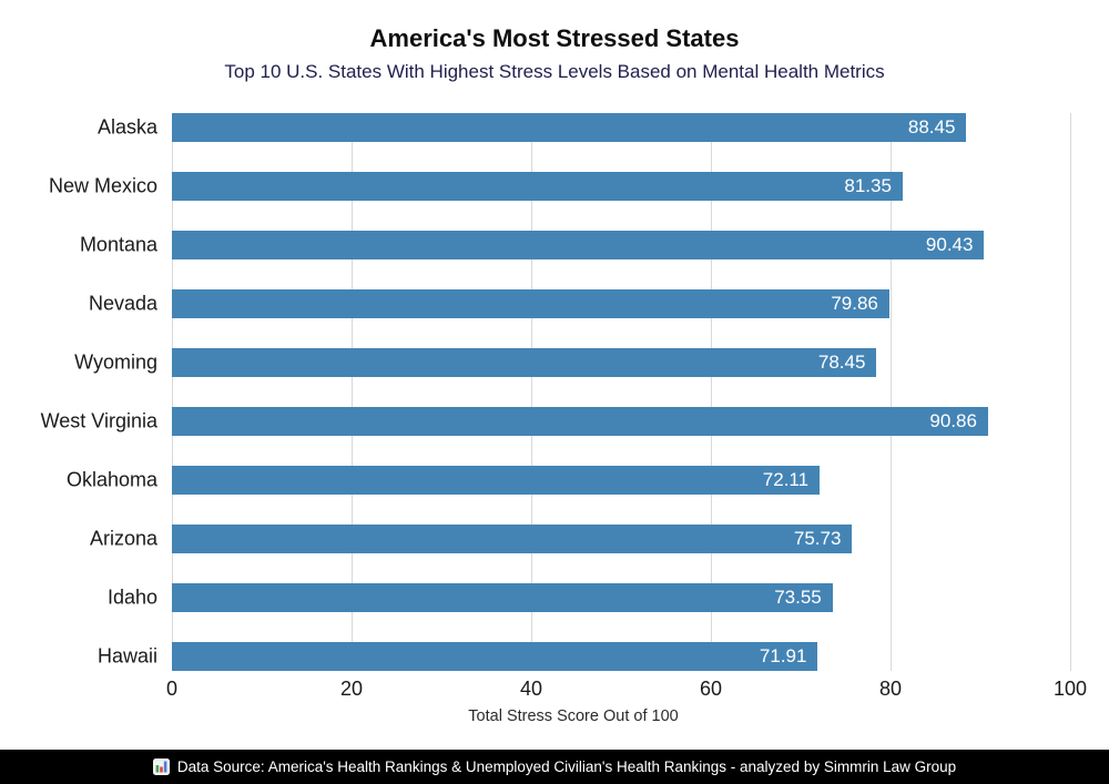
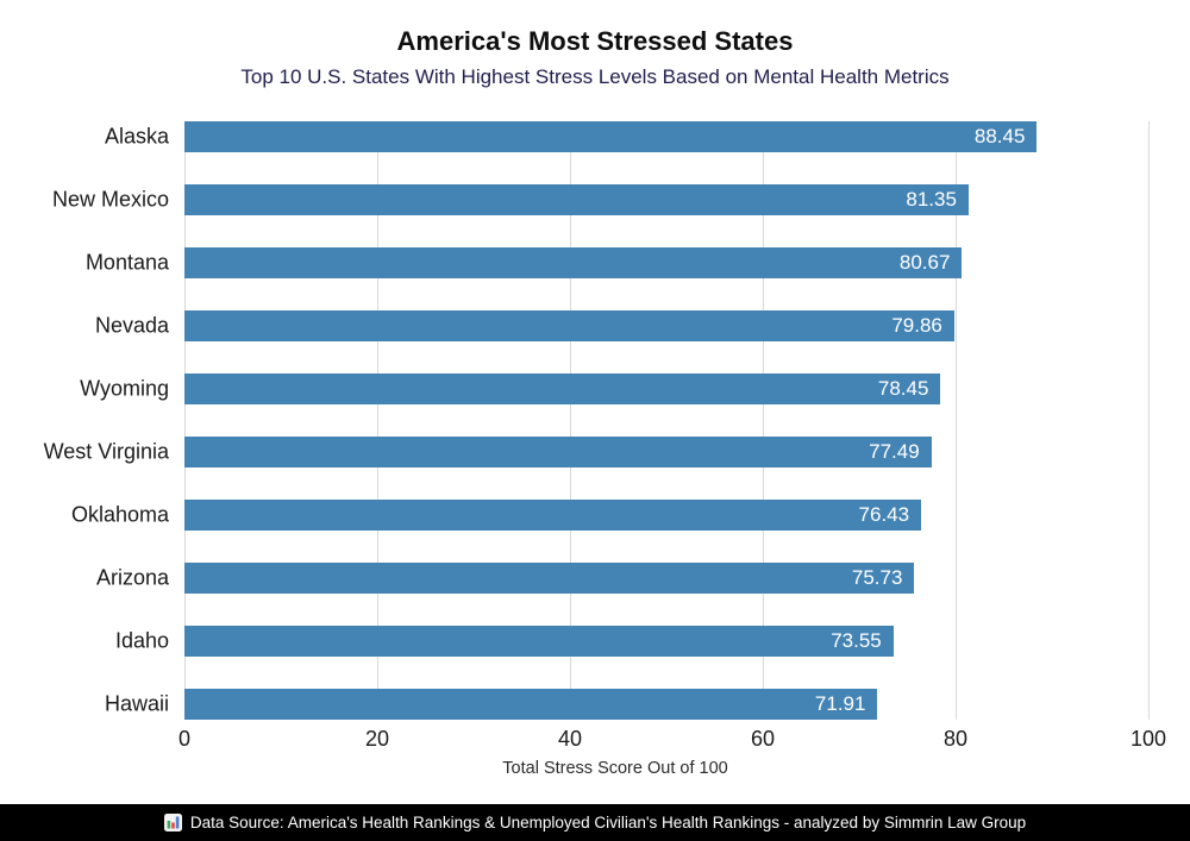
Montana: 90.43 -> 80.67
West Virginia: 90.86 -> 77.49
Oklahoma: 72.11 -> 76.43
